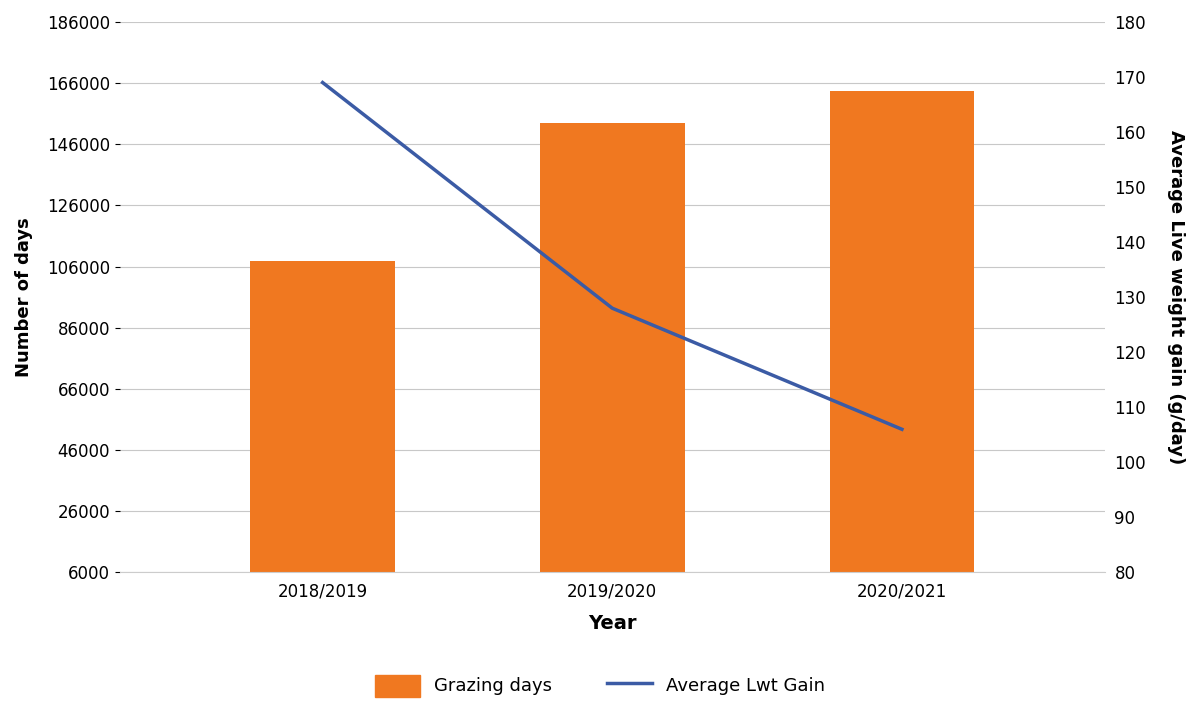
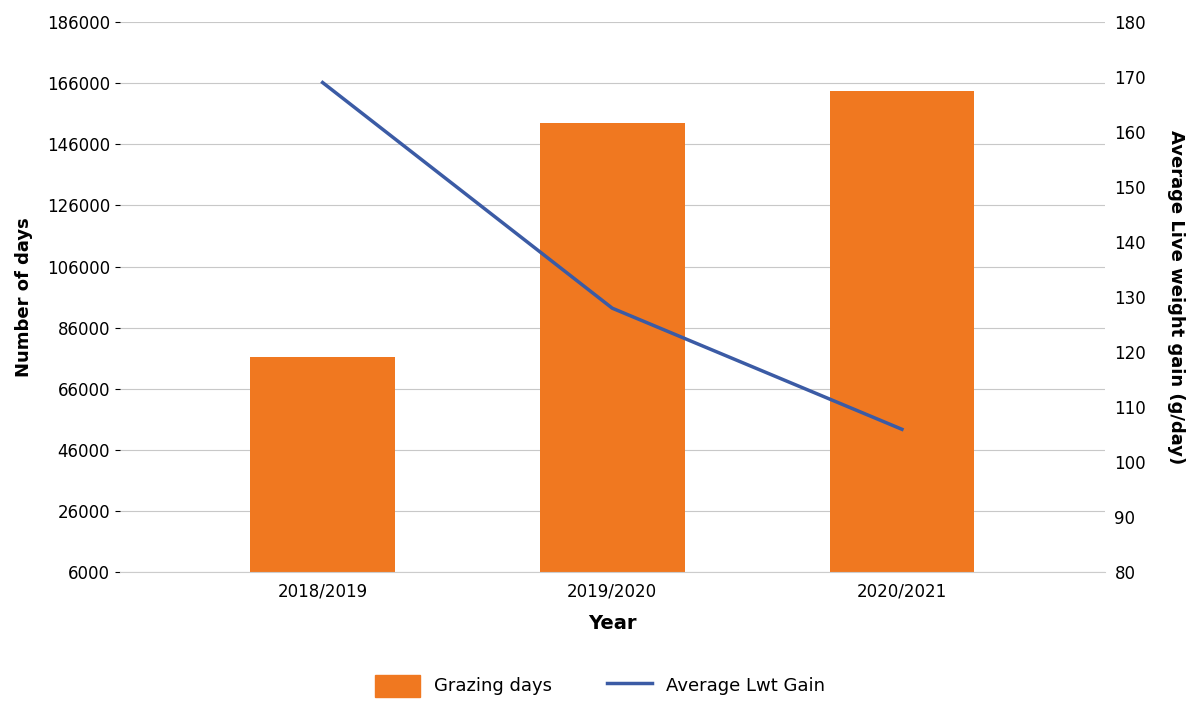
Grazing days/2018/2019: 108000 -> 76500
